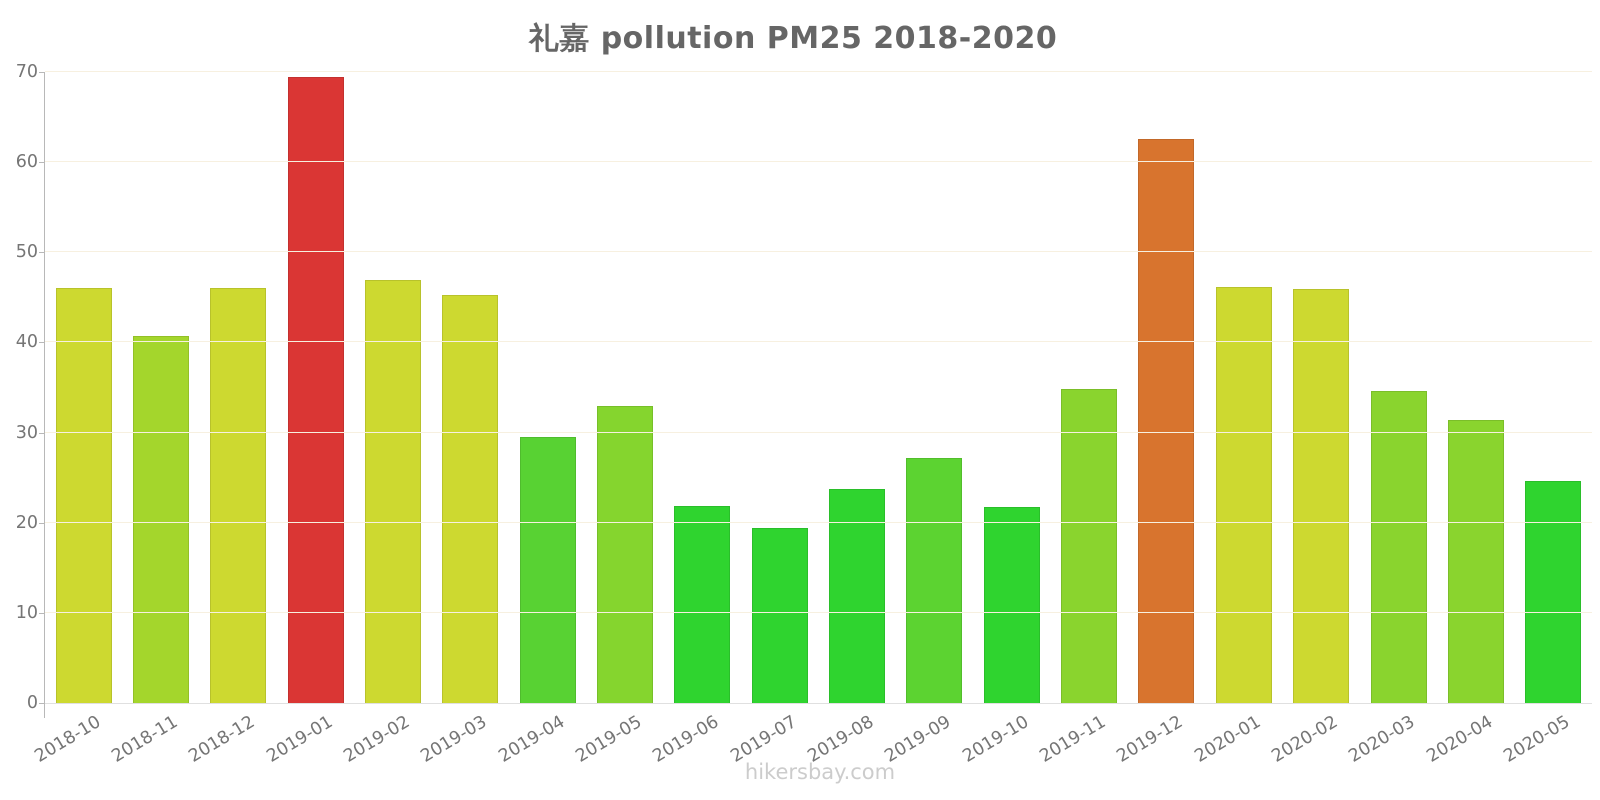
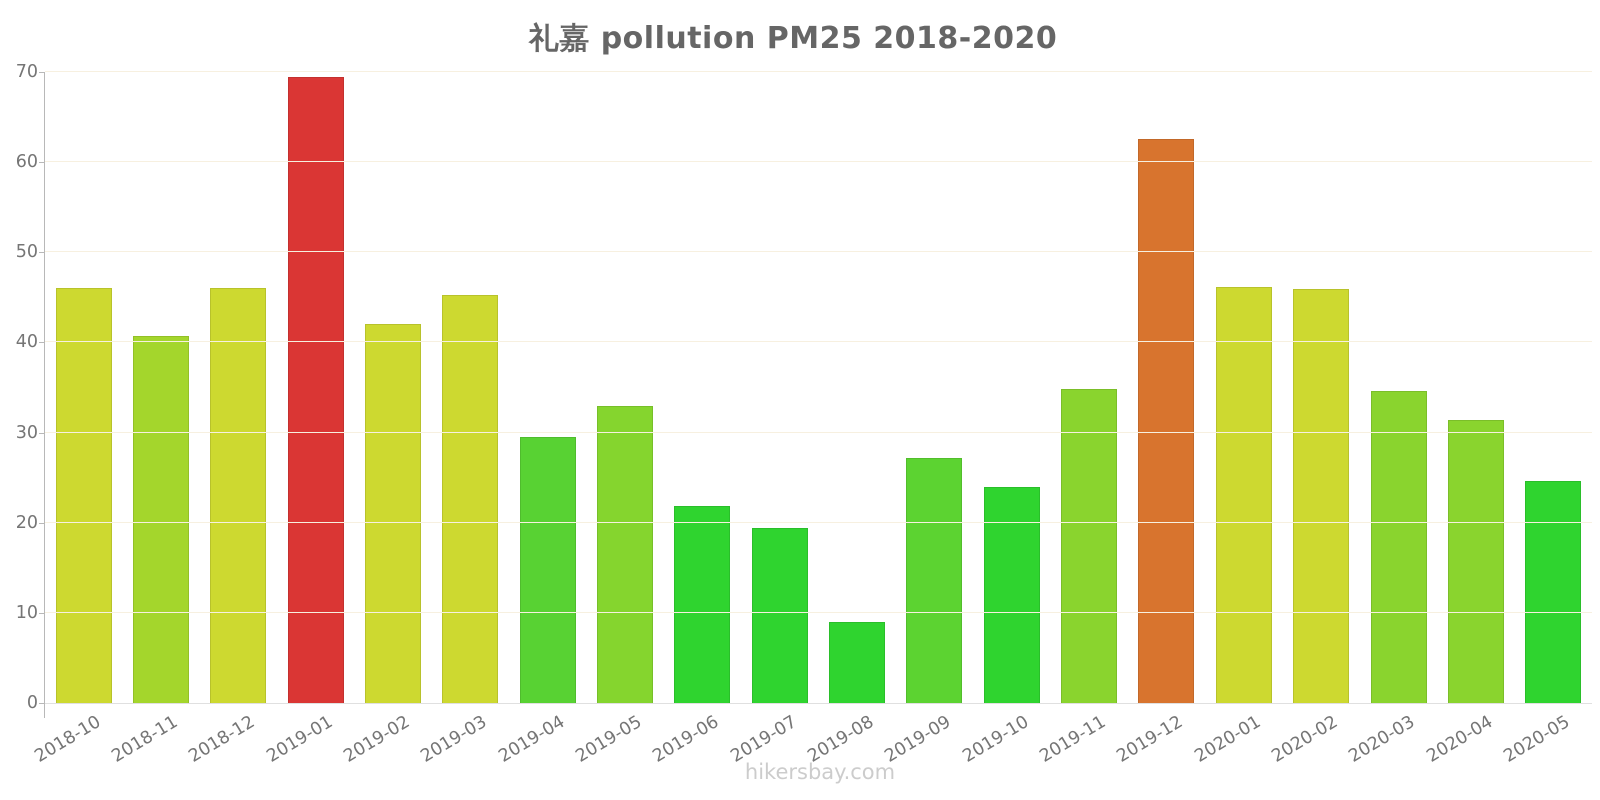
2019-02: 47 -> 42
2019-08: 24 -> 9
2019-10: 22 -> 24
